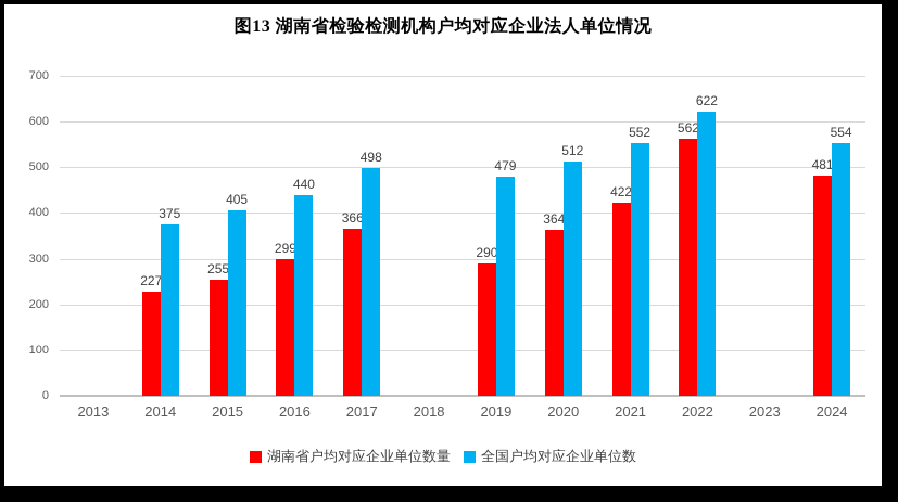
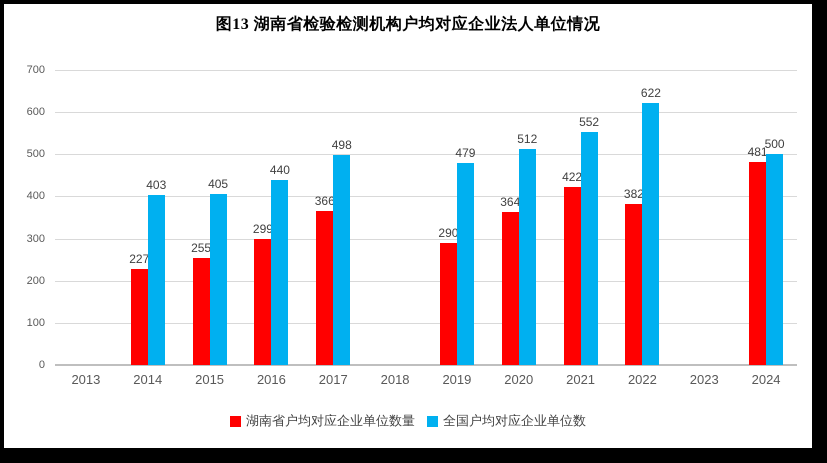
全国户均对应企业单位数/2014: 375 -> 403
湖南省户均对应企业单位数量/2022: 562 -> 382
全国户均对应企业单位数/2024: 554 -> 500
